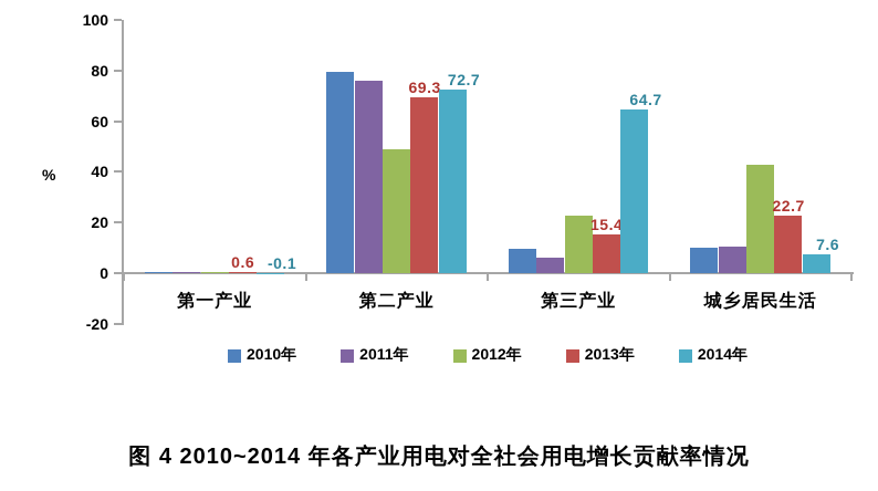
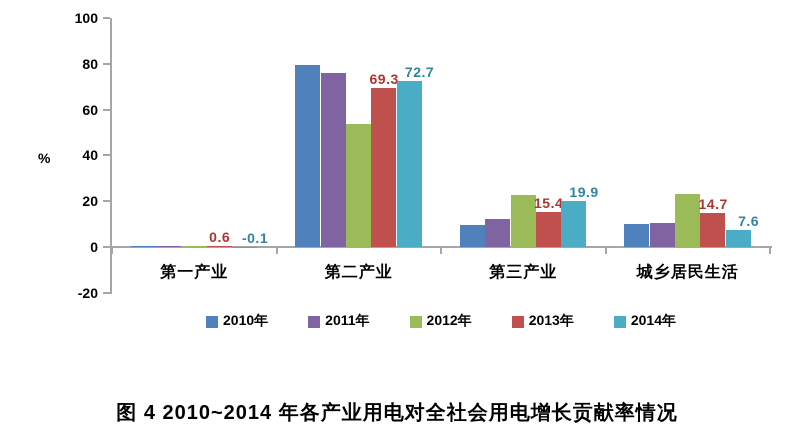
2012年/第二产业: 49 -> 54
2011年/第三产业: 6 -> 12
2014年/第三产业: 64.7 -> 19.9
2012年/城乡居民生活: 43 -> 23
2013年/城乡居民生活: 22.7 -> 14.7
